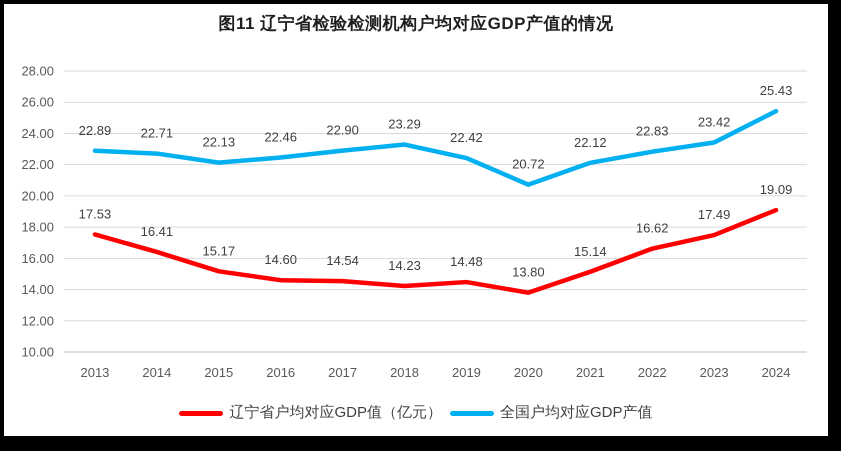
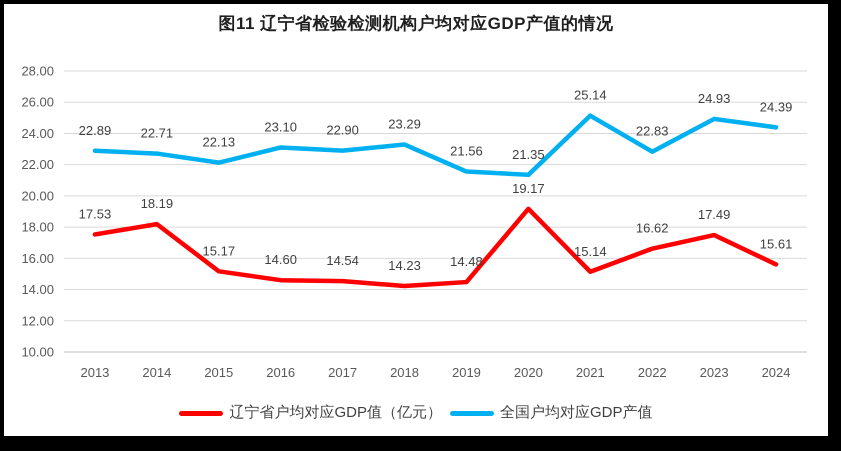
辽宁省户均对应GDP值（亿元）/2014: 16.41 -> 18.19
全国户均对应GDP产值/2016: 22.46 -> 23.10
全国户均对应GDP产值/2019: 22.42 -> 21.56
辽宁省户均对应GDP值（亿元）/2020: 13.80 -> 19.17
全国户均对应GDP产值/2020: 20.72 -> 21.35
全国户均对应GDP产值/2021: 22.12 -> 25.14
全国户均对应GDP产值/2023: 23.42 -> 24.93
辽宁省户均对应GDP值（亿元）/2024: 19.09 -> 15.61
全国户均对应GDP产值/2024: 25.43 -> 24.39
